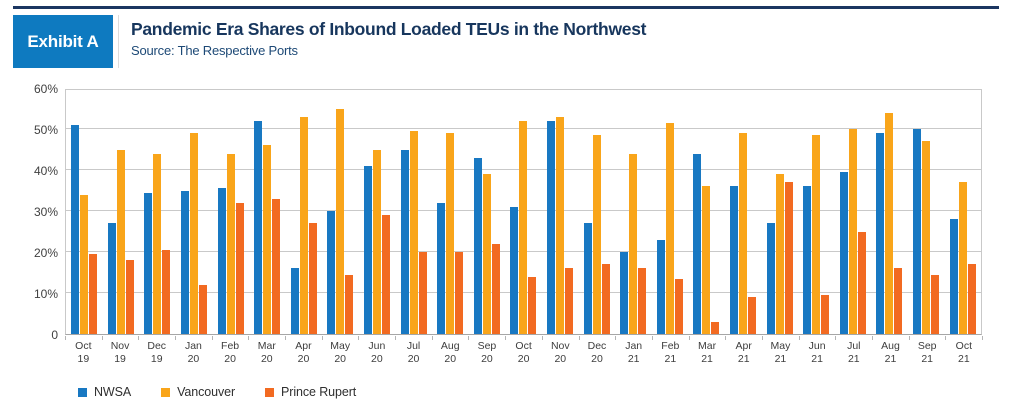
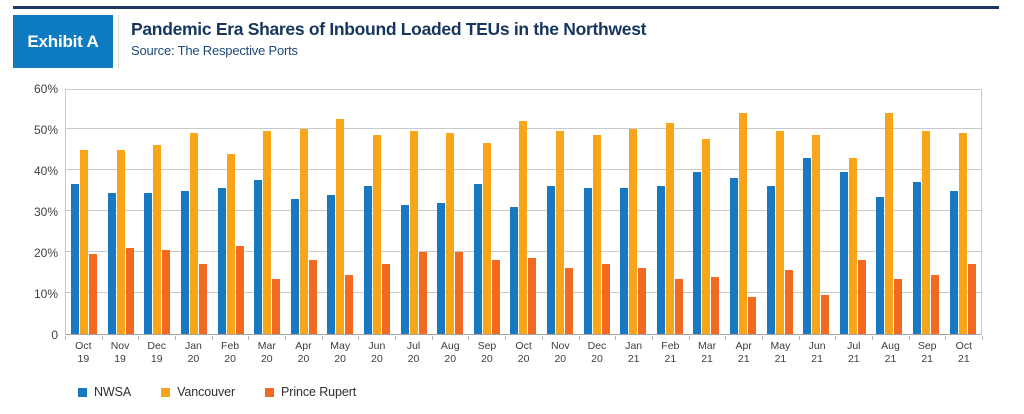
NWSA/Oct 19: 51% -> 36%
Vancouver/Oct 19: 34% -> 45%
NWSA/Nov 19: 27% -> 34%
Prince Rupert/Nov 19: 18% -> 21%
Vancouver/Dec 19: 44% -> 46%
Prince Rupert/Jan 20: 12% -> 17%
Prince Rupert/Feb 20: 32% -> 22%
NWSA/Mar 20: 52% -> 38%
Vancouver/Mar 20: 46% -> 50%
Prince Rupert/Mar 20: 33% -> 14%
NWSA/Apr 20: 16% -> 33%
Vancouver/Apr 20: 53% -> 50%
Prince Rupert/Apr 20: 27% -> 18%
NWSA/May 20: 30% -> 34%
Vancouver/May 20: 55% -> 52%
NWSA/Jun 20: 41% -> 36%
Vancouver/Jun 20: 45% -> 48%
Prince Rupert/Jun 20: 29% -> 17%
NWSA/Jul 20: 45% -> 32%
NWSA/Sep 20: 43% -> 36%
Vancouver/Sep 20: 39% -> 46%
Prince Rupert/Sep 20: 22% -> 18%
Prince Rupert/Oct 20: 14% -> 18%
NWSA/Nov 20: 52% -> 36%
Vancouver/Nov 20: 53% -> 50%
NWSA/Dec 20: 27% -> 36%
NWSA/Jan 21: 20% -> 36%
Vancouver/Jan 21: 44% -> 50%
NWSA/Feb 21: 23% -> 36%
NWSA/Mar 21: 44% -> 40%
Vancouver/Mar 21: 36% -> 48%
Prince Rupert/Mar 21: 3% -> 14%
NWSA/Apr 21: 36% -> 38%
Vancouver/Apr 21: 49% -> 54%
NWSA/May 21: 27% -> 36%
Vancouver/May 21: 39% -> 50%
Prince Rupert/May 21: 37% -> 16%
NWSA/Jun 21: 36% -> 43%
Vancouver/Jul 21: 50% -> 43%
Prince Rupert/Jul 21: 25% -> 18%
NWSA/Aug 21: 49% -> 34%
Prince Rupert/Aug 21: 16% -> 14%
NWSA/Sep 21: 50% -> 37%
Vancouver/Sep 21: 47% -> 50%
NWSA/Oct 21: 28% -> 35%
Vancouver/Oct 21: 37% -> 49%
